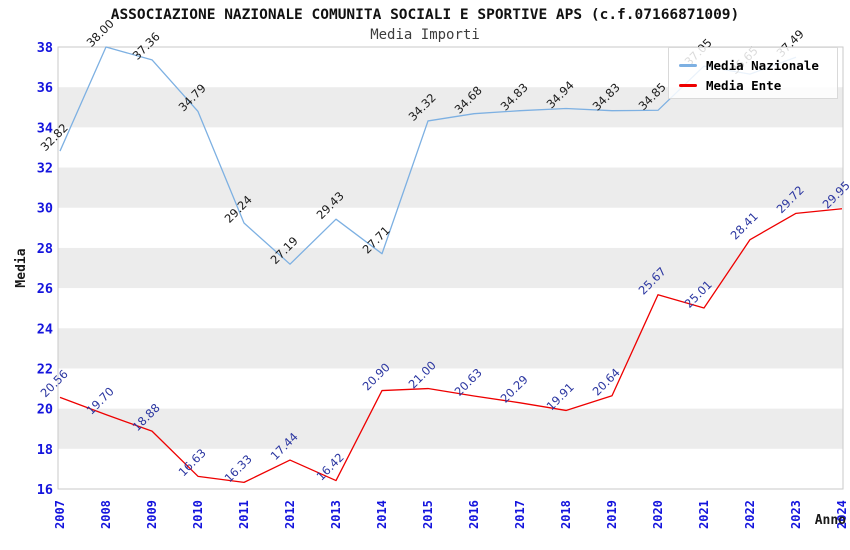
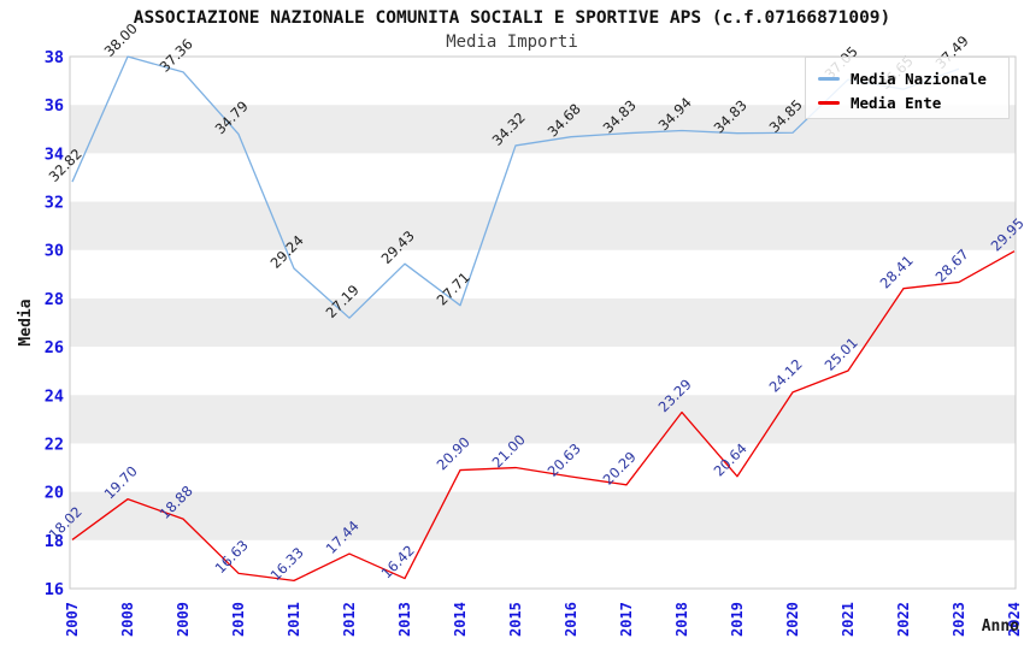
Media Ente/2007: 20.56 -> 18.02
Media Ente/2018: 19.91 -> 23.29
Media Ente/2020: 25.67 -> 24.12
Media Ente/2023: 29.72 -> 28.67
